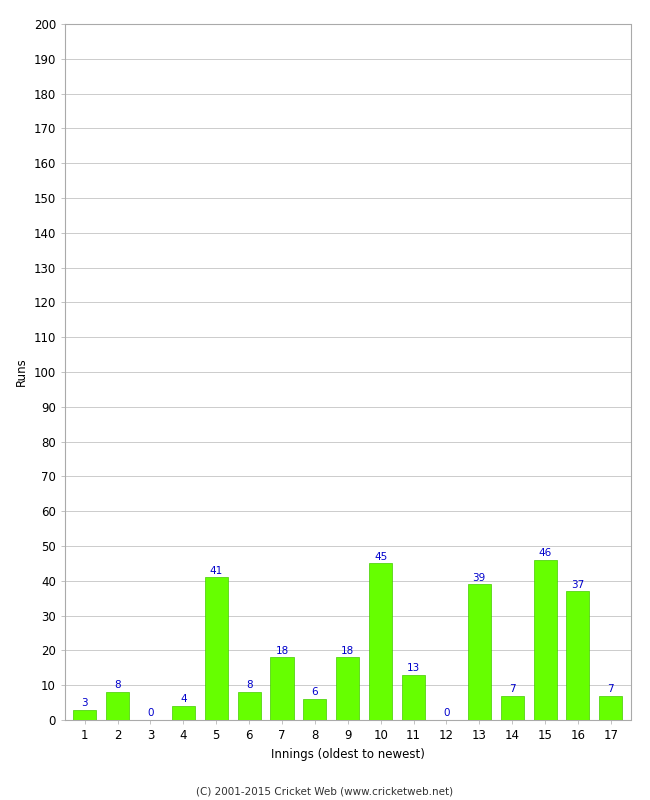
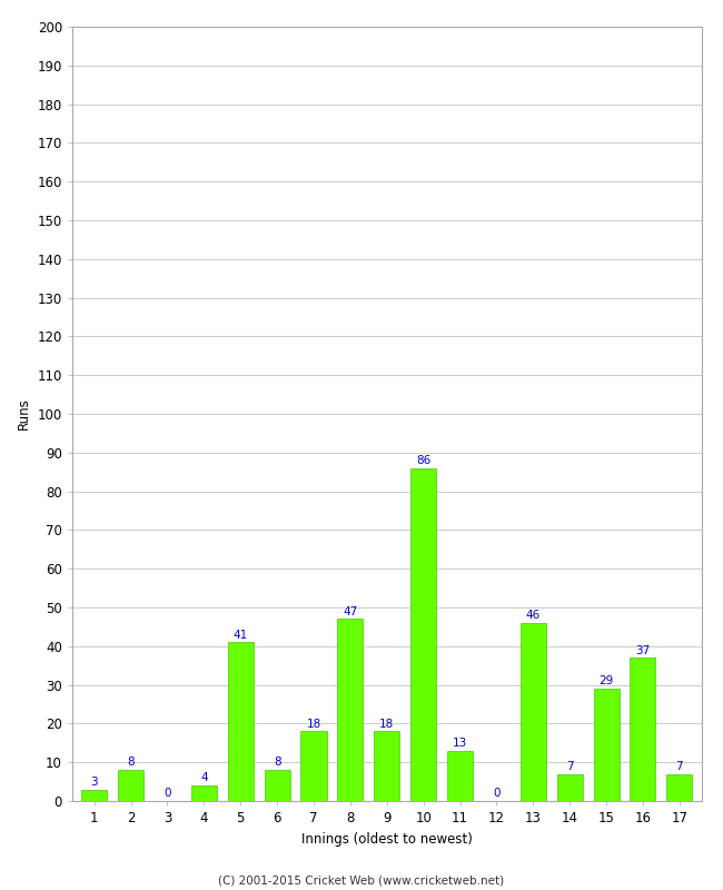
8: 6 -> 47
10: 45 -> 86
13: 39 -> 46
15: 46 -> 29
